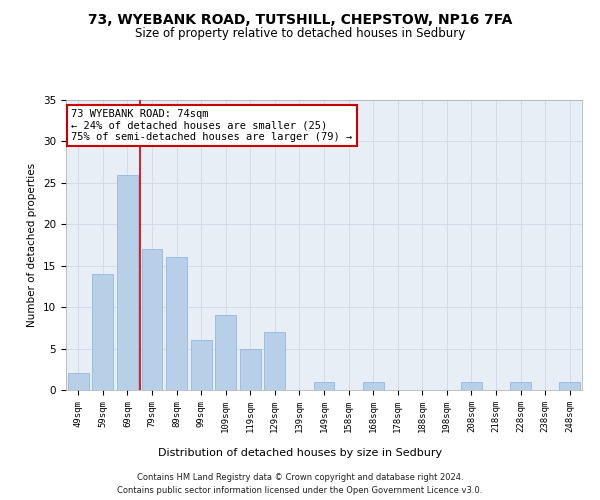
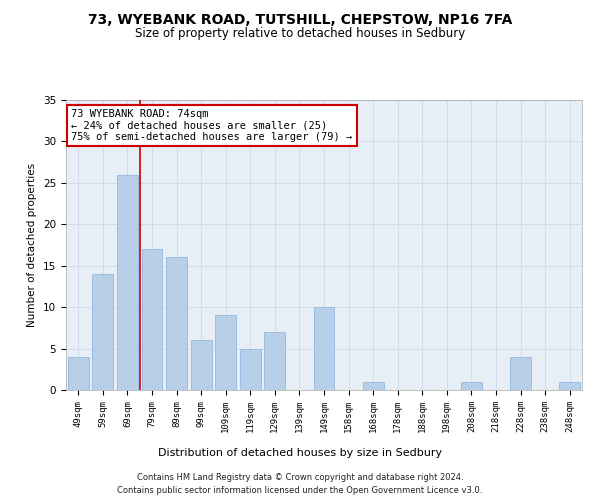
49sqm: 2 -> 4
149sqm: 1 -> 10
228sqm: 1 -> 4
